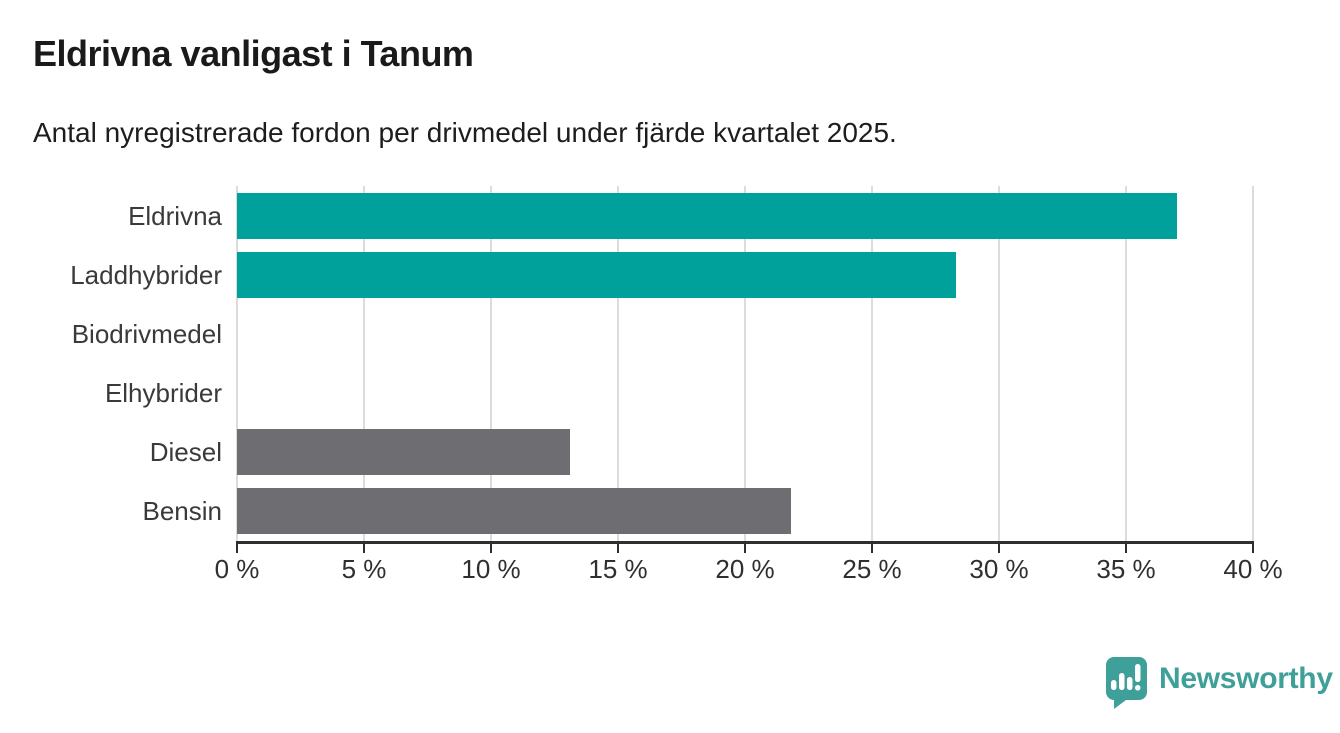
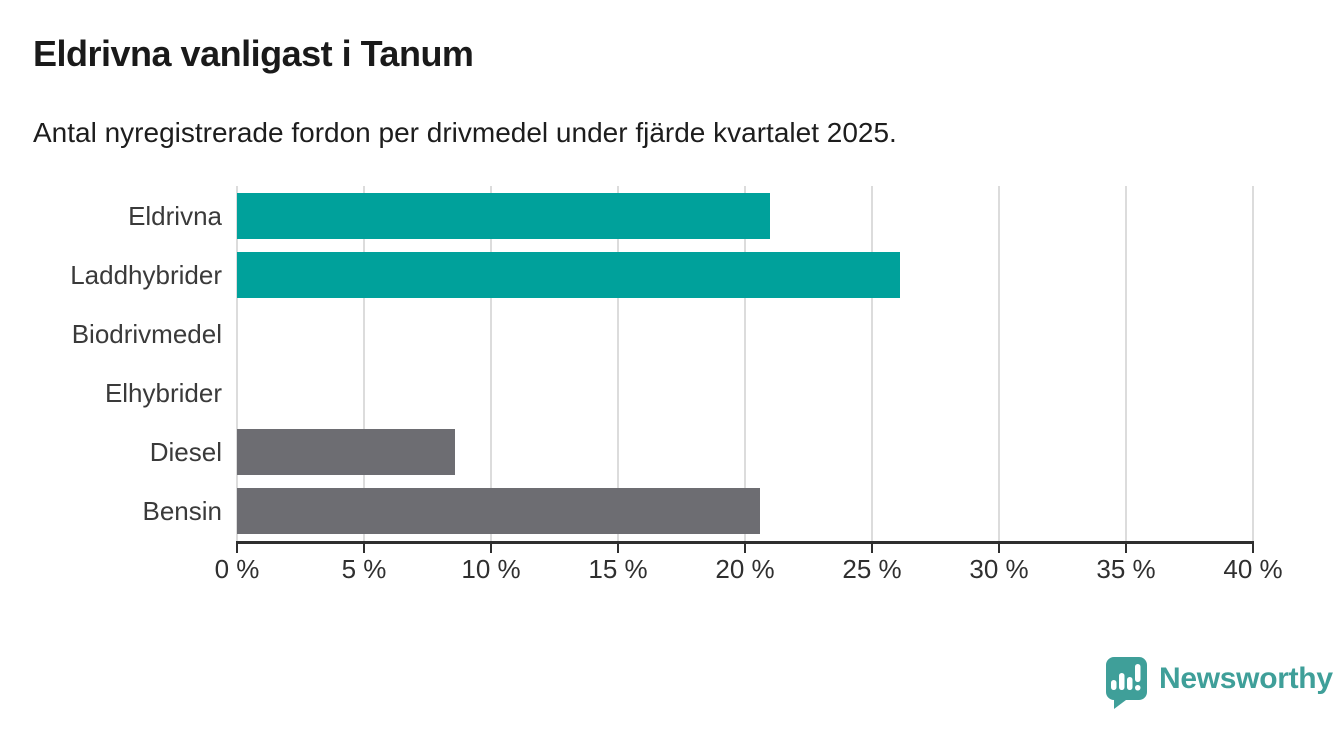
Eldrivna: 37.0% -> 21.0%
Laddhybrider: 28.3% -> 26.1%
Diesel: 13.1% -> 8.6%
Bensin: 21.8% -> 20.6%
